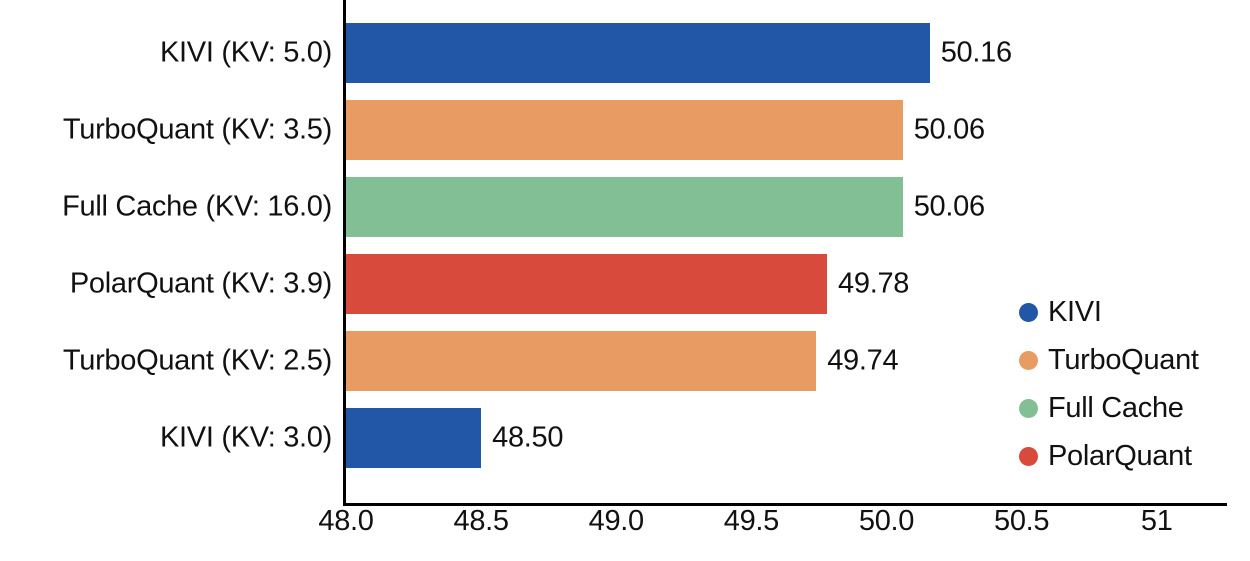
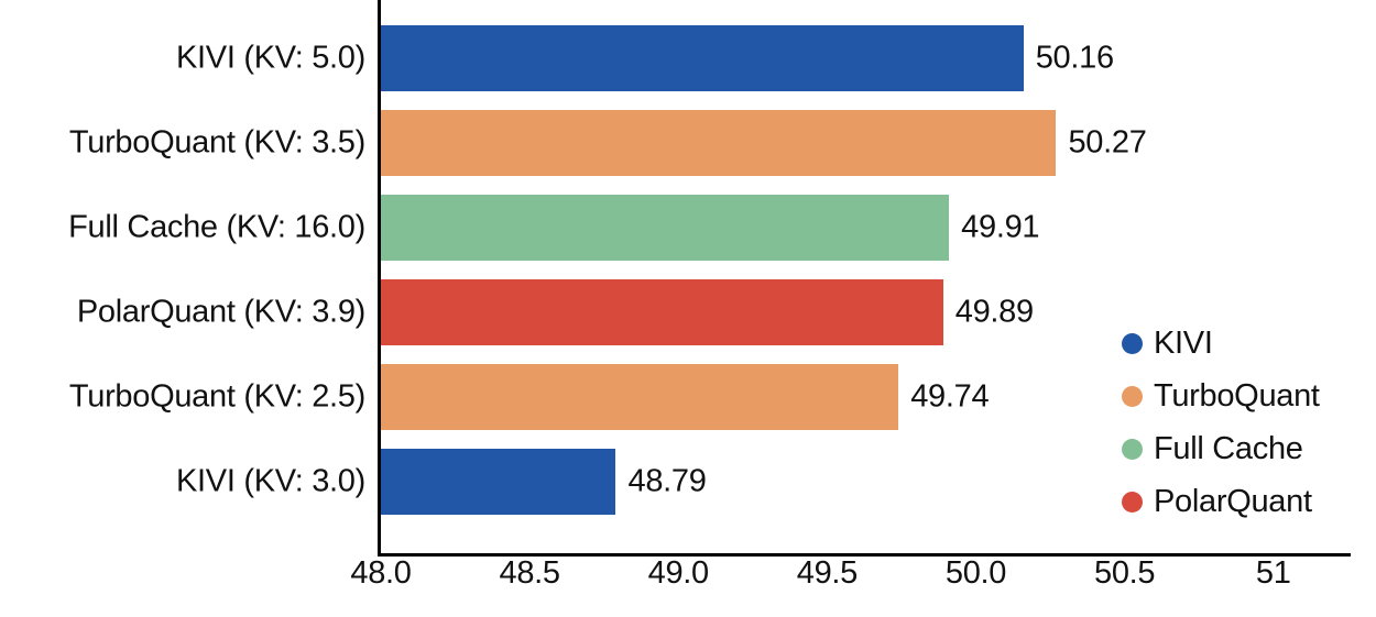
TurboQuant (KV: 3.5): 50.06 -> 50.27
Full Cache (KV: 16.0): 50.06 -> 49.91
PolarQuant (KV: 3.9): 49.78 -> 49.89
KIVI (KV: 3.0): 48.50 -> 48.79
